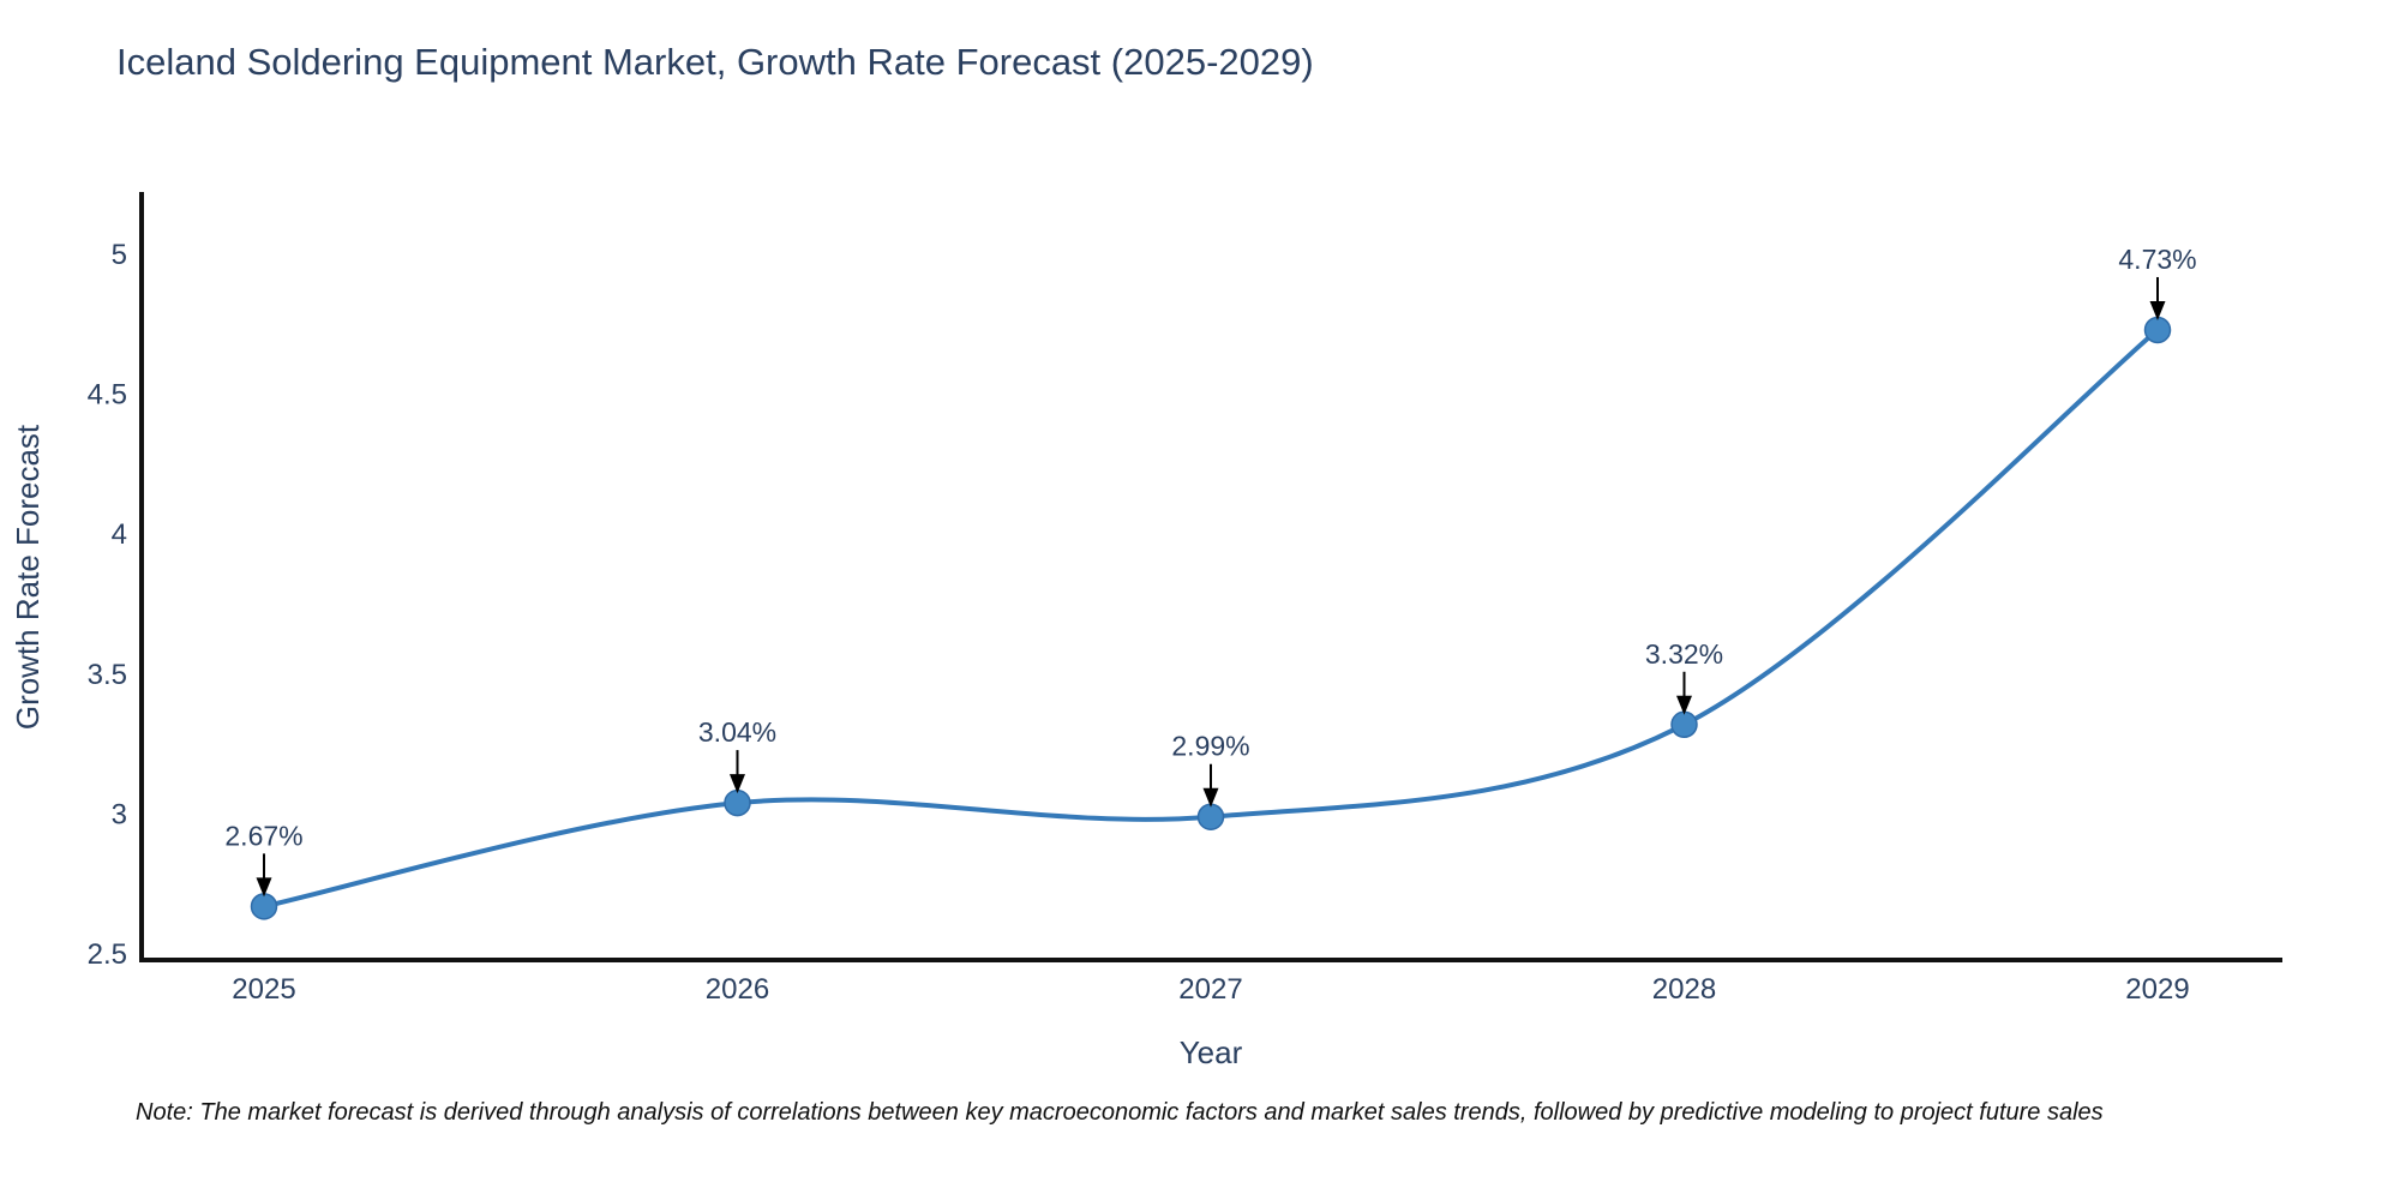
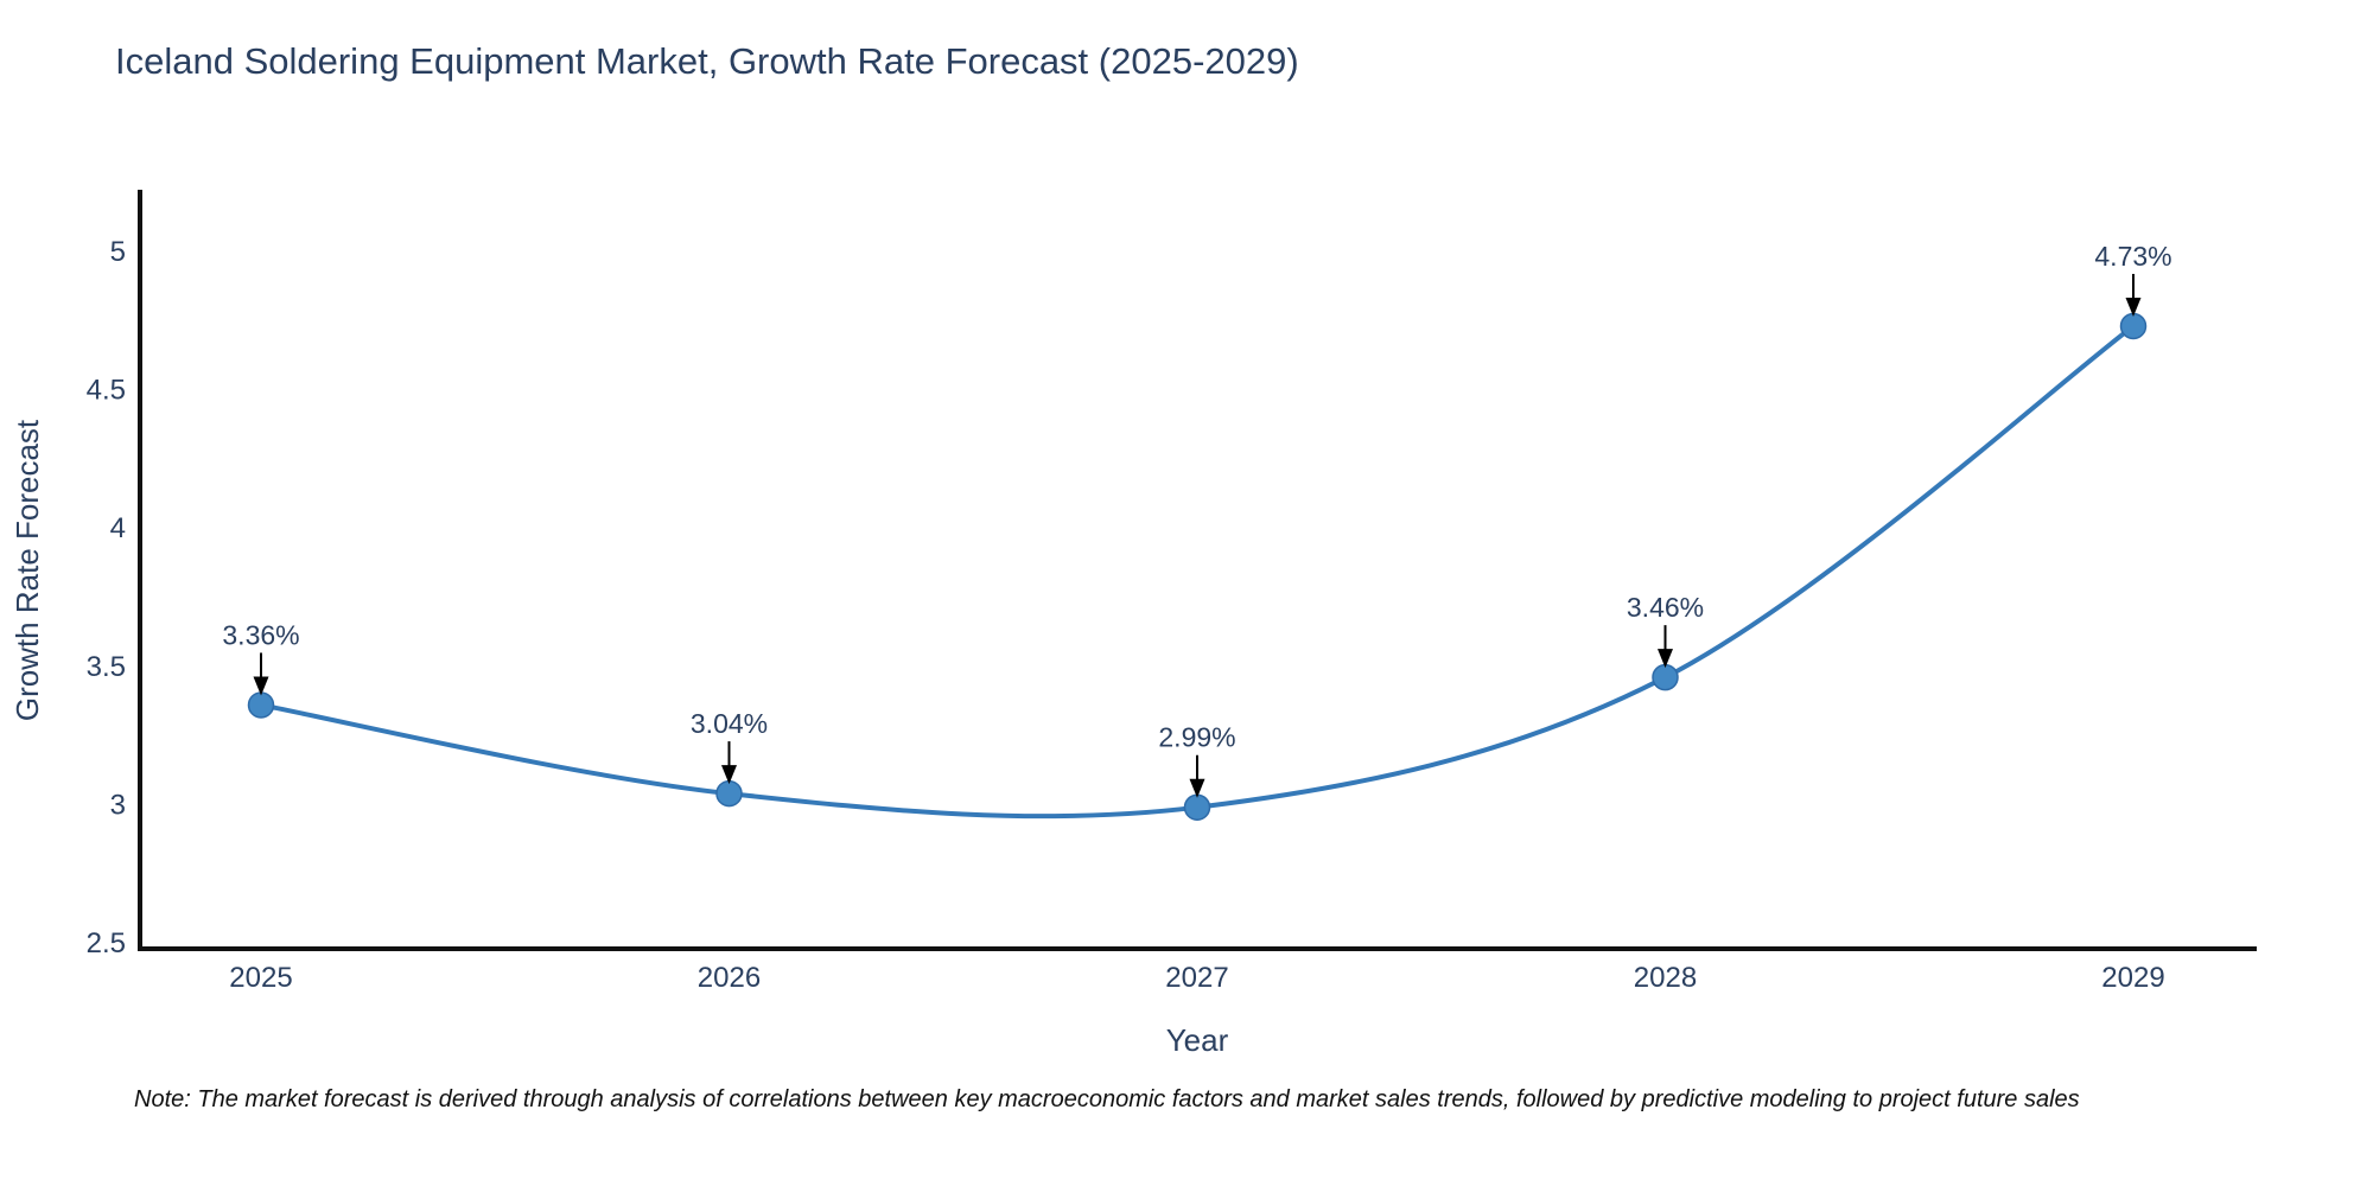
2025: 2.67% -> 3.36%
2028: 3.32% -> 3.46%
